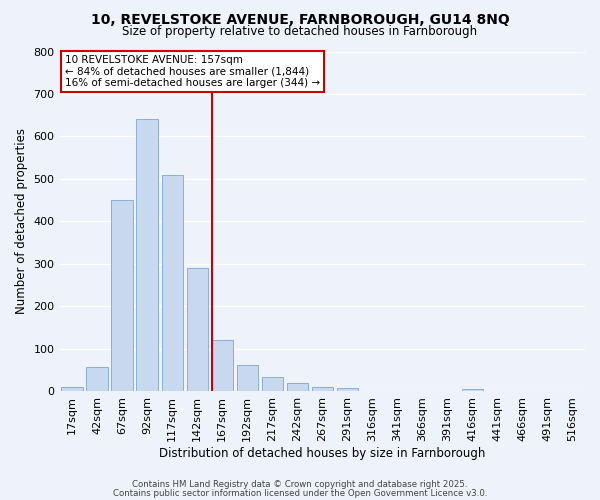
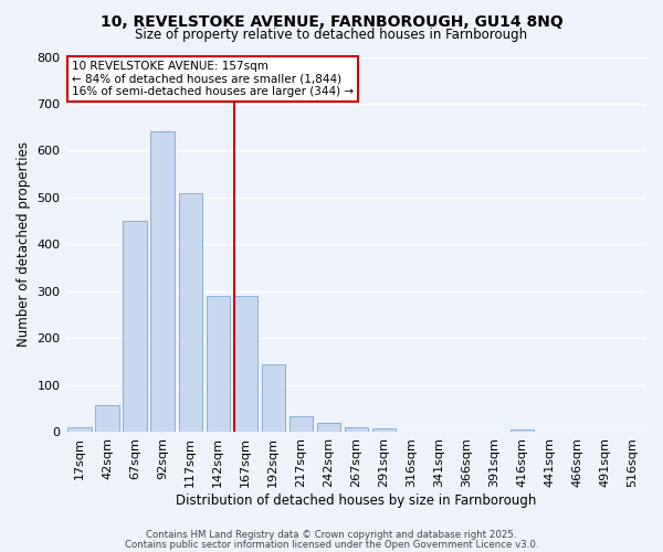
167sqm: 120 -> 290
192sqm: 63 -> 145
